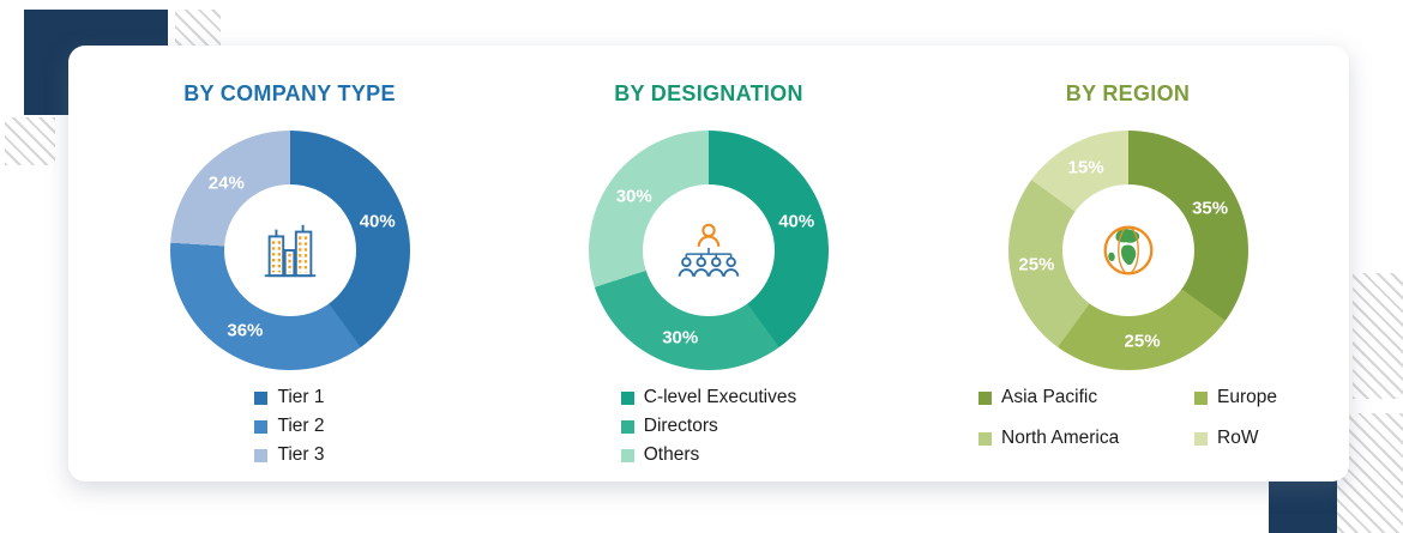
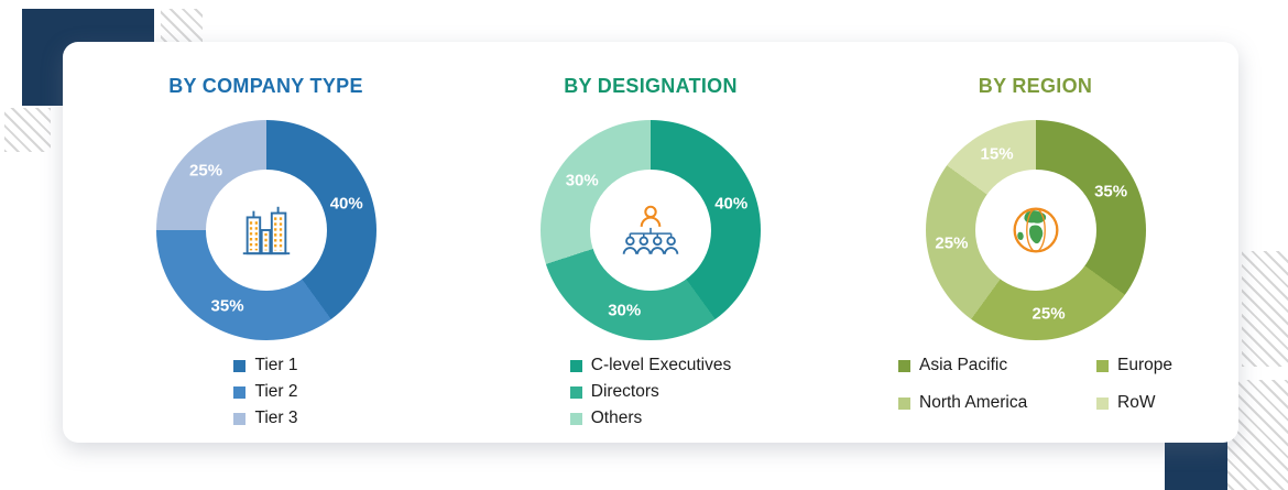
BY COMPANY TYPE/Tier 2: 36% -> 35%
BY COMPANY TYPE/Tier 3: 24% -> 25%
